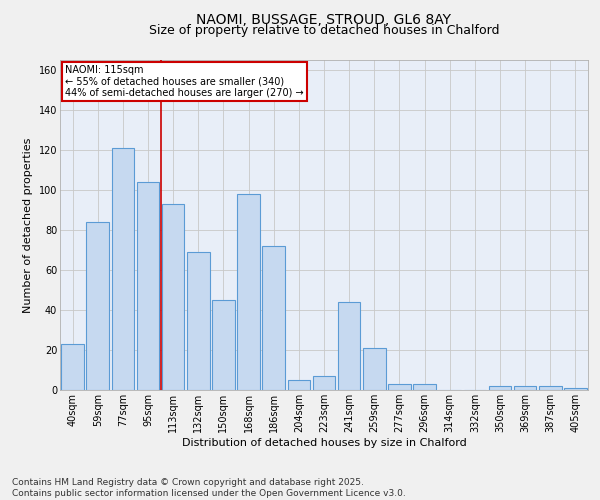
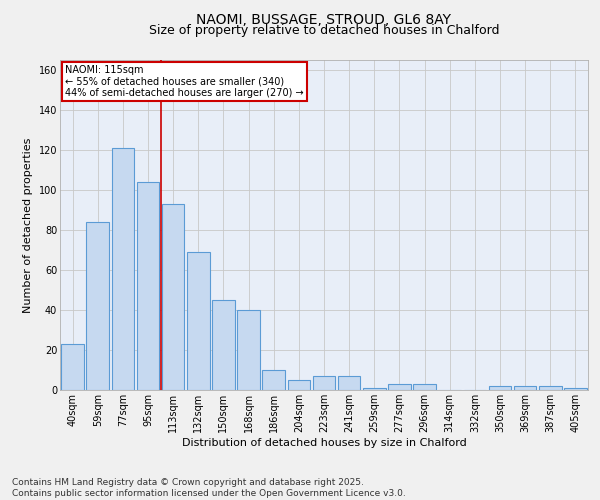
168sqm: 98 -> 40
186sqm: 72 -> 10
241sqm: 44 -> 7
259sqm: 21 -> 1
